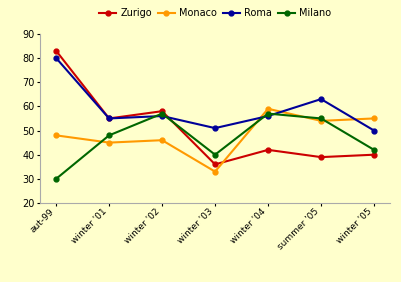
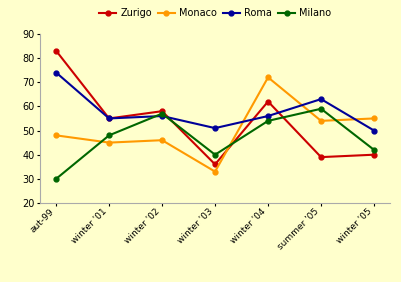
Roma/aut-99: 80 -> 74
Zurigo/winter '04: 42 -> 62
Monaco/winter '04: 59 -> 72
Milano/winter '04: 57 -> 54
Milano/summer '05: 55 -> 59
